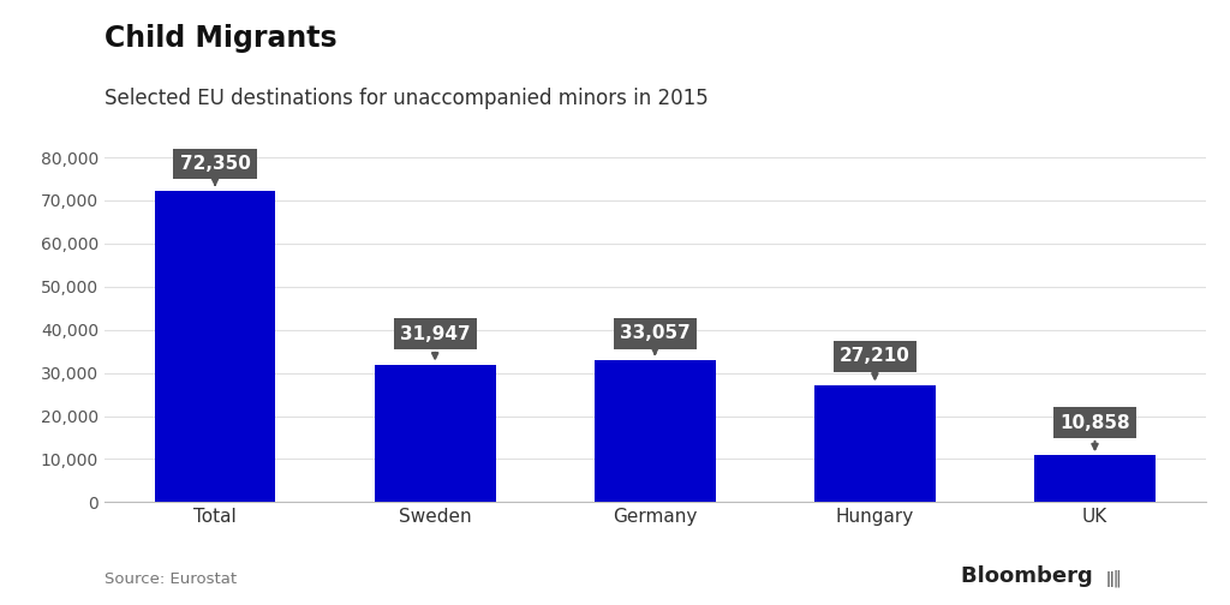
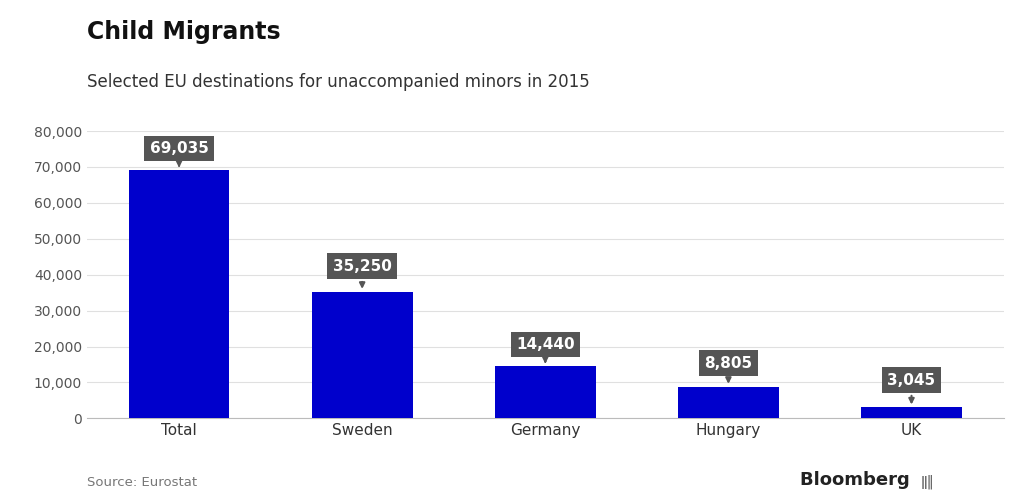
Total: 72,350 -> 69,035
Sweden: 31,947 -> 35,250
Germany: 33,057 -> 14,440
Hungary: 27,210 -> 8,805
UK: 10,858 -> 3,045
